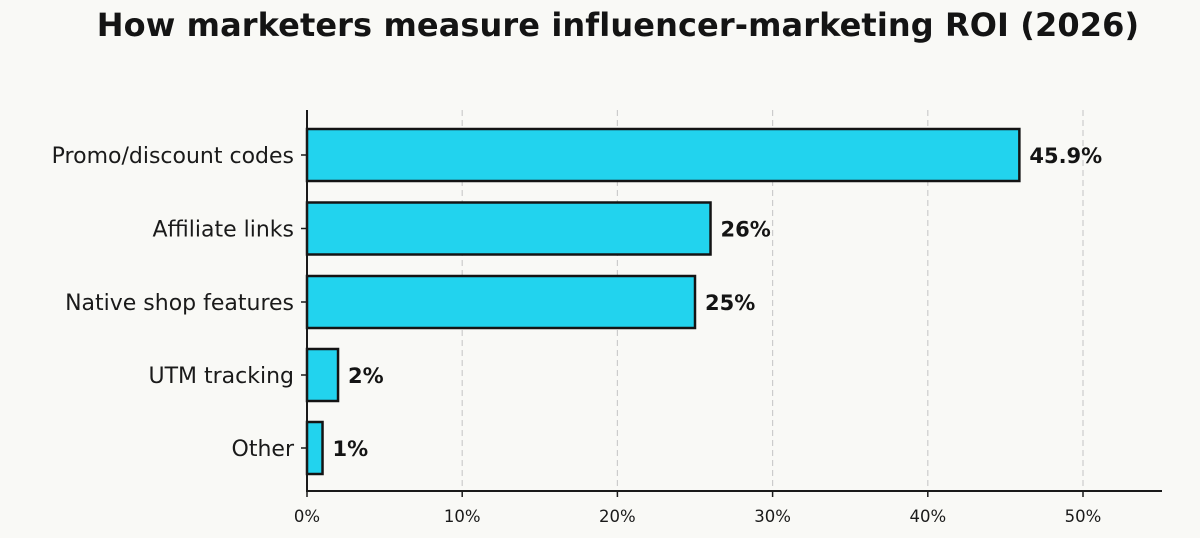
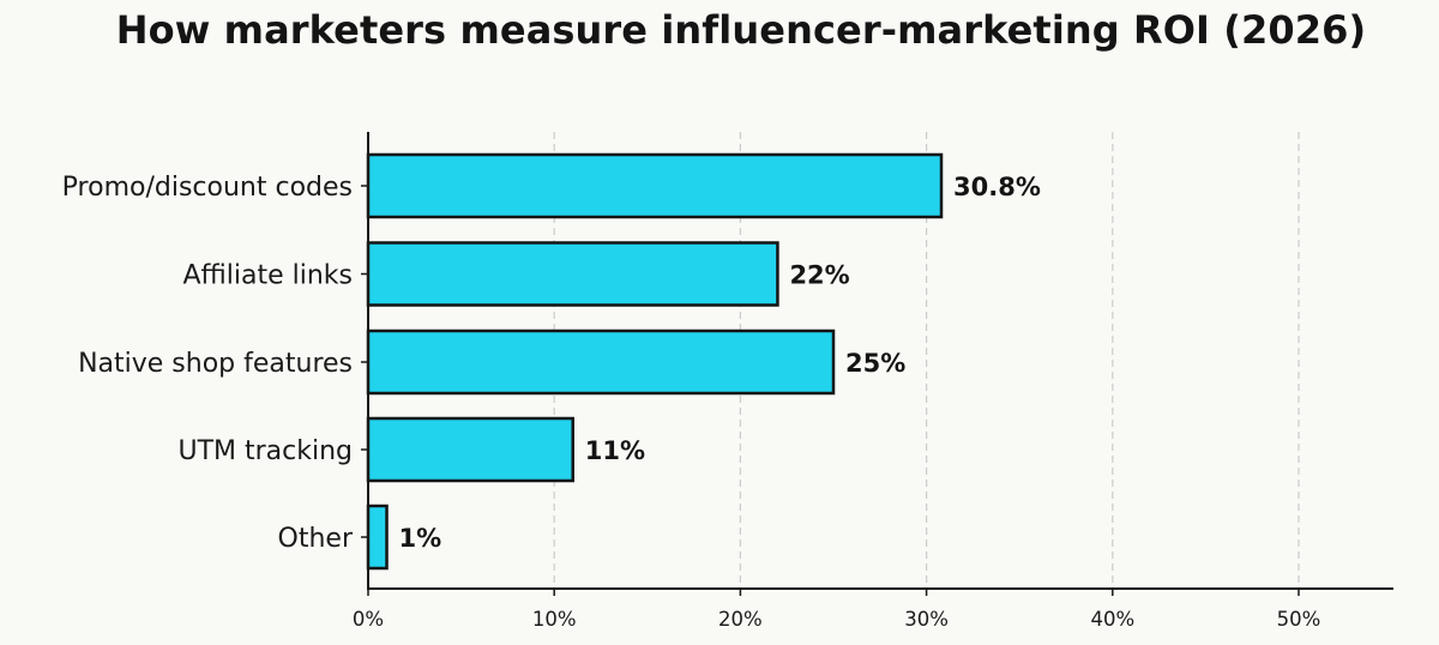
Promo/discount codes: 45.9% -> 30.8%
Affiliate links: 26% -> 22%
UTM tracking: 2% -> 11%
